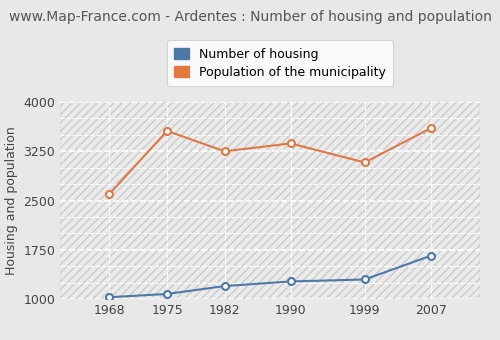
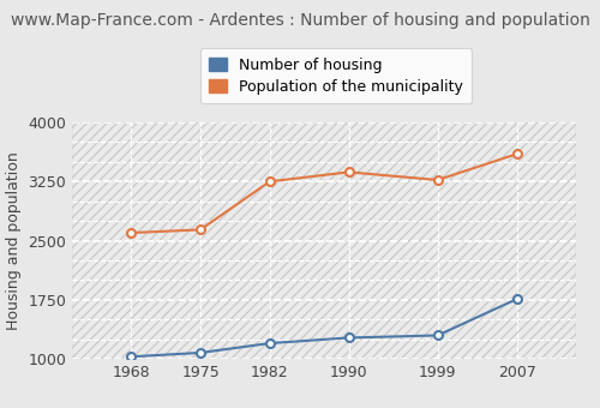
Population of the municipality/1975: 3560 -> 2640
Population of the municipality/1999: 3080 -> 3270
Number of housing/2007: 1660 -> 1760
